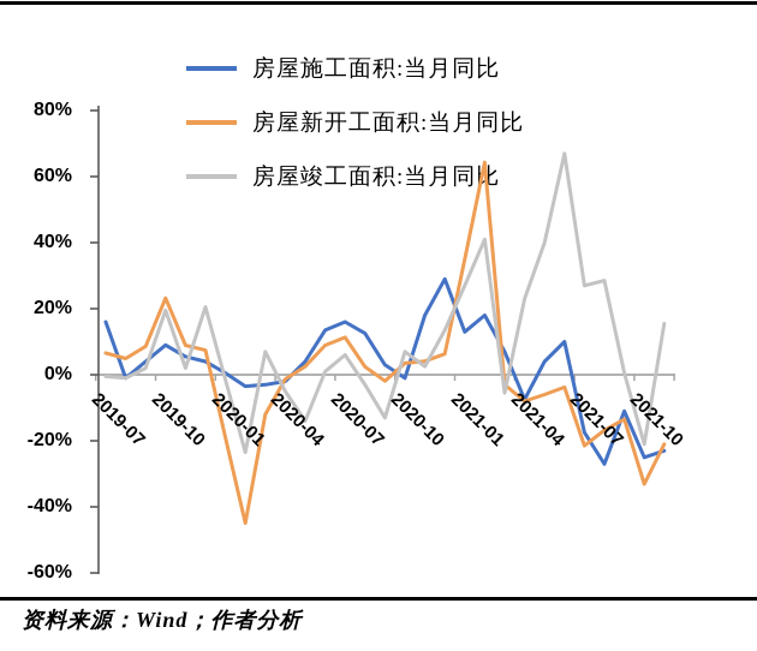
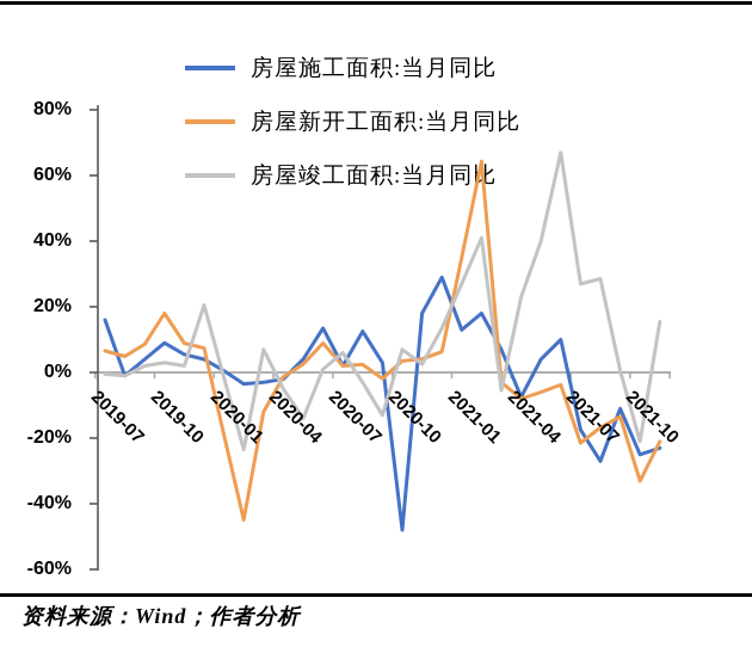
房屋新开工面积:当月同比/2019-10: 23% -> 18%
房屋竣工面积:当月同比/2019-10: 20% -> 3%
房屋施工面积:当月同比/2020-07: 16% -> 2%
房屋新开工面积:当月同比/2020-07: 11% -> 2%
房屋施工面积:当月同比/2020-10: -1% -> -48%
